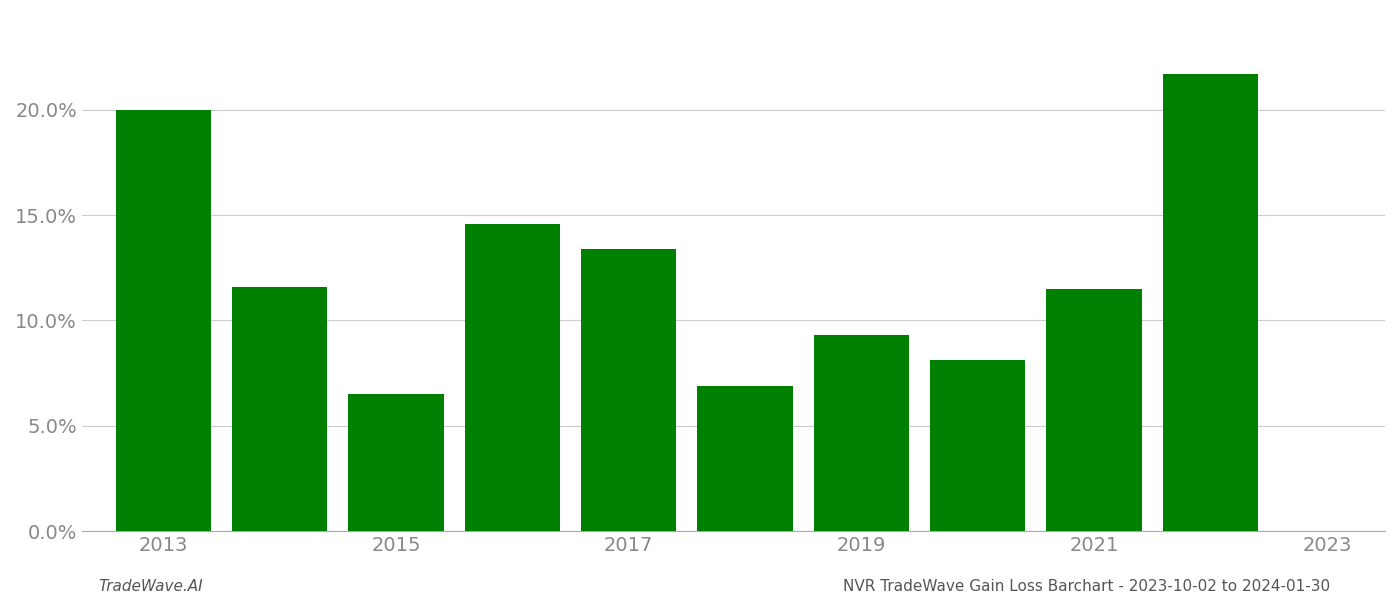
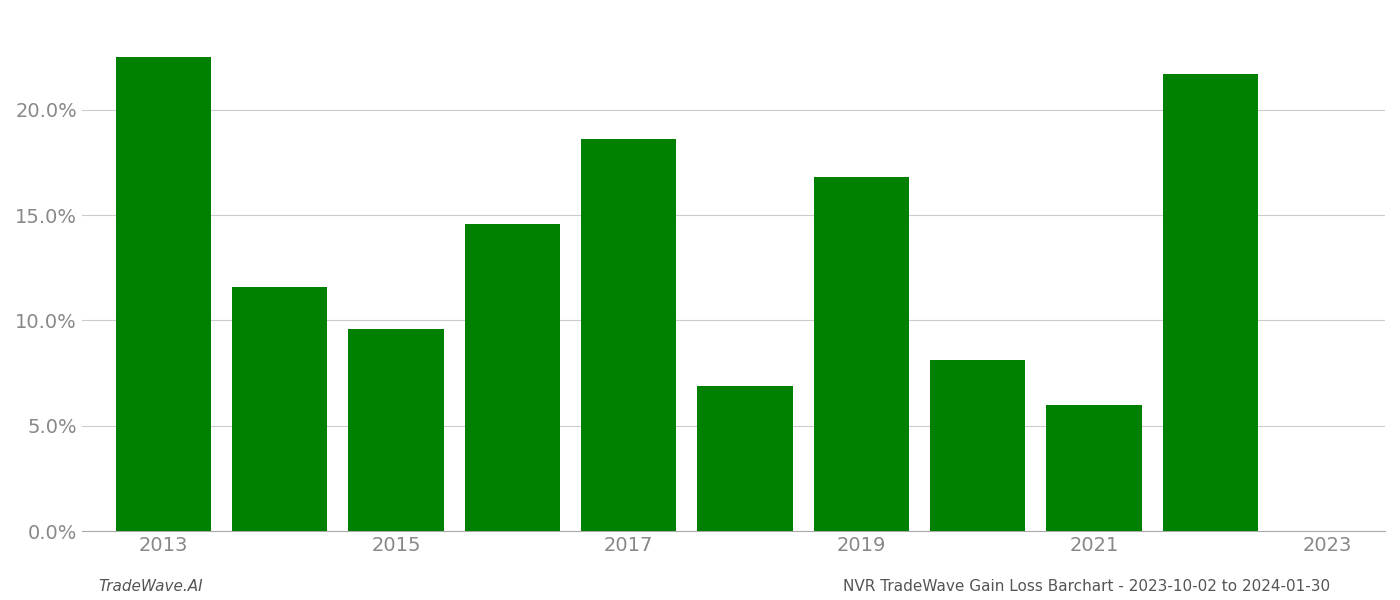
2013: 20.0% -> 22.5%
2015: 6.5% -> 9.6%
2017: 13.4% -> 18.6%
2019: 9.3% -> 16.8%
2021: 11.5% -> 6.0%
